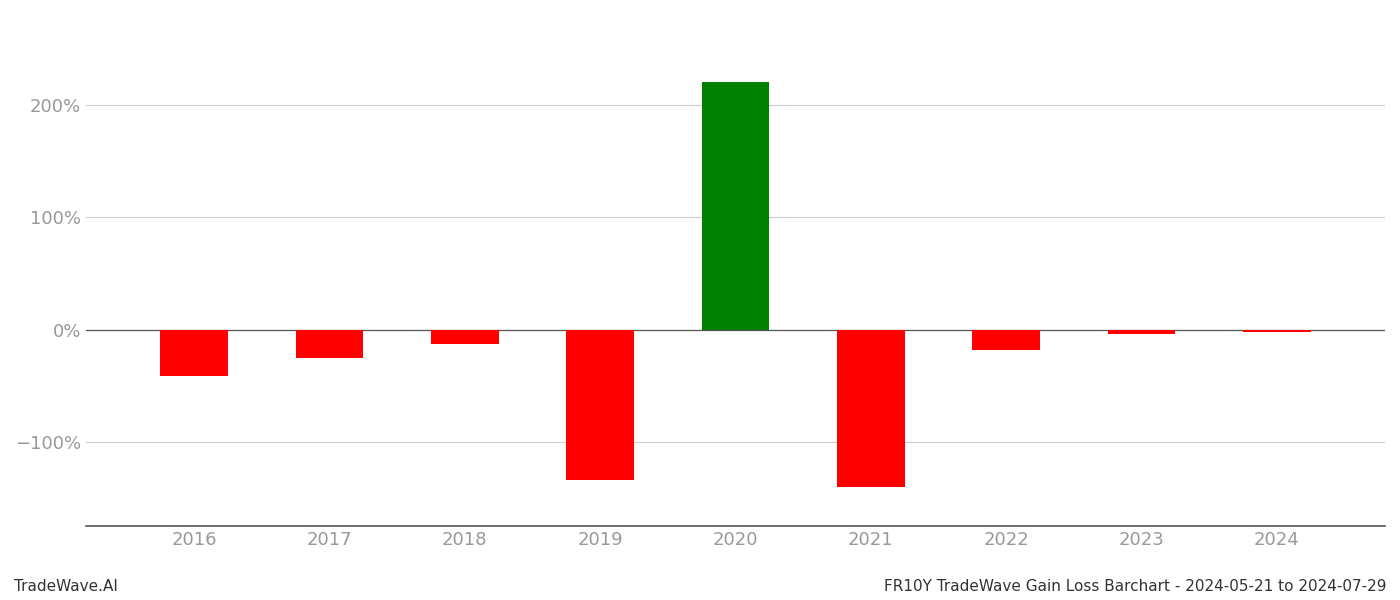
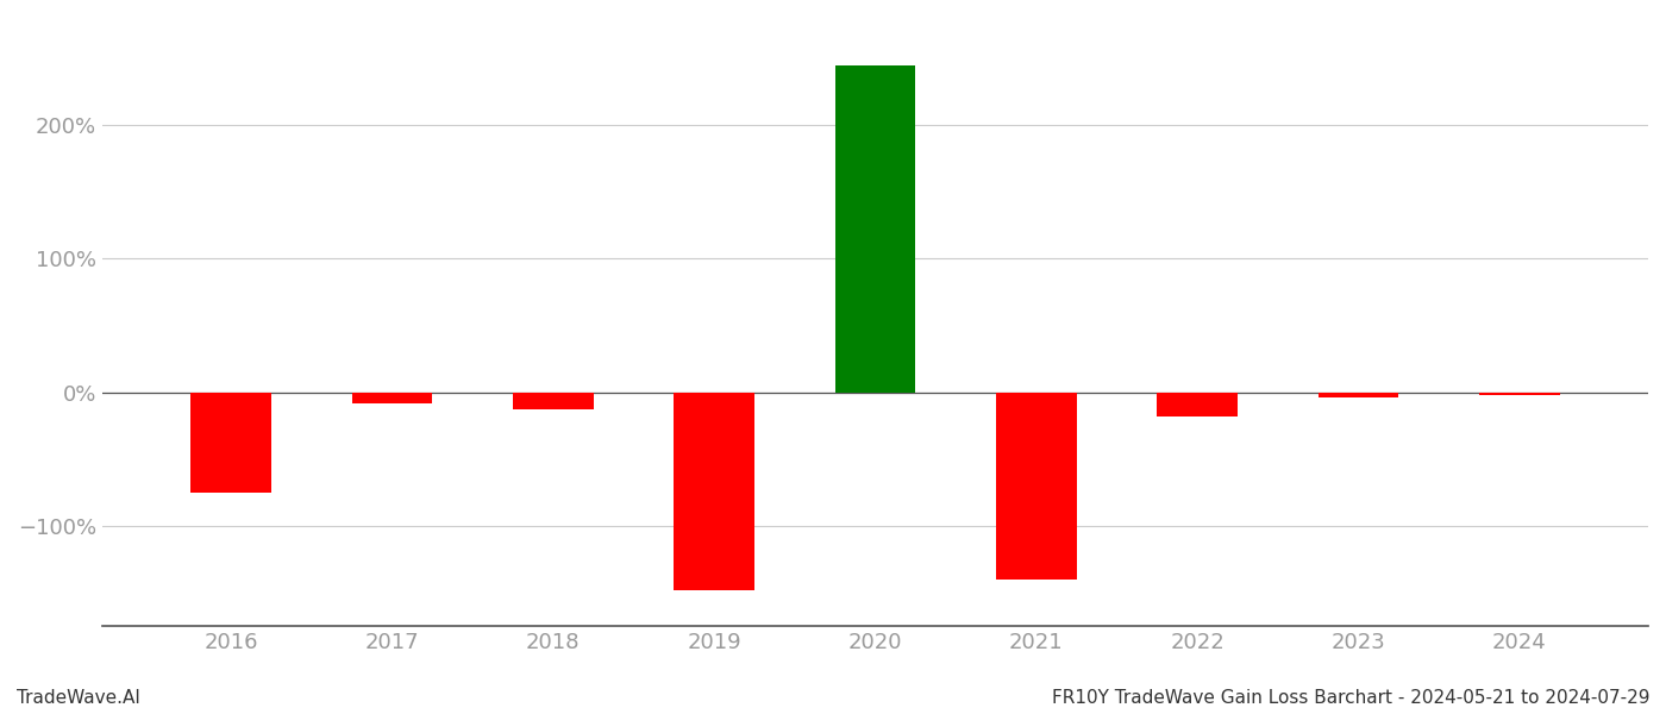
2016: -41% -> -75%
2017: -25% -> -8%
2019: -134% -> -148%
2020: 221% -> 245%
